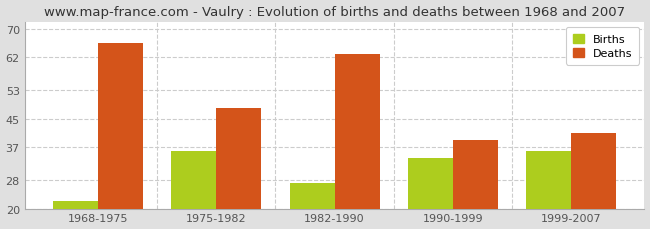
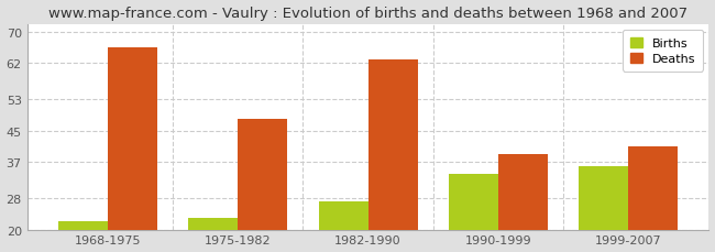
Births/1975-1982: 36 -> 23
